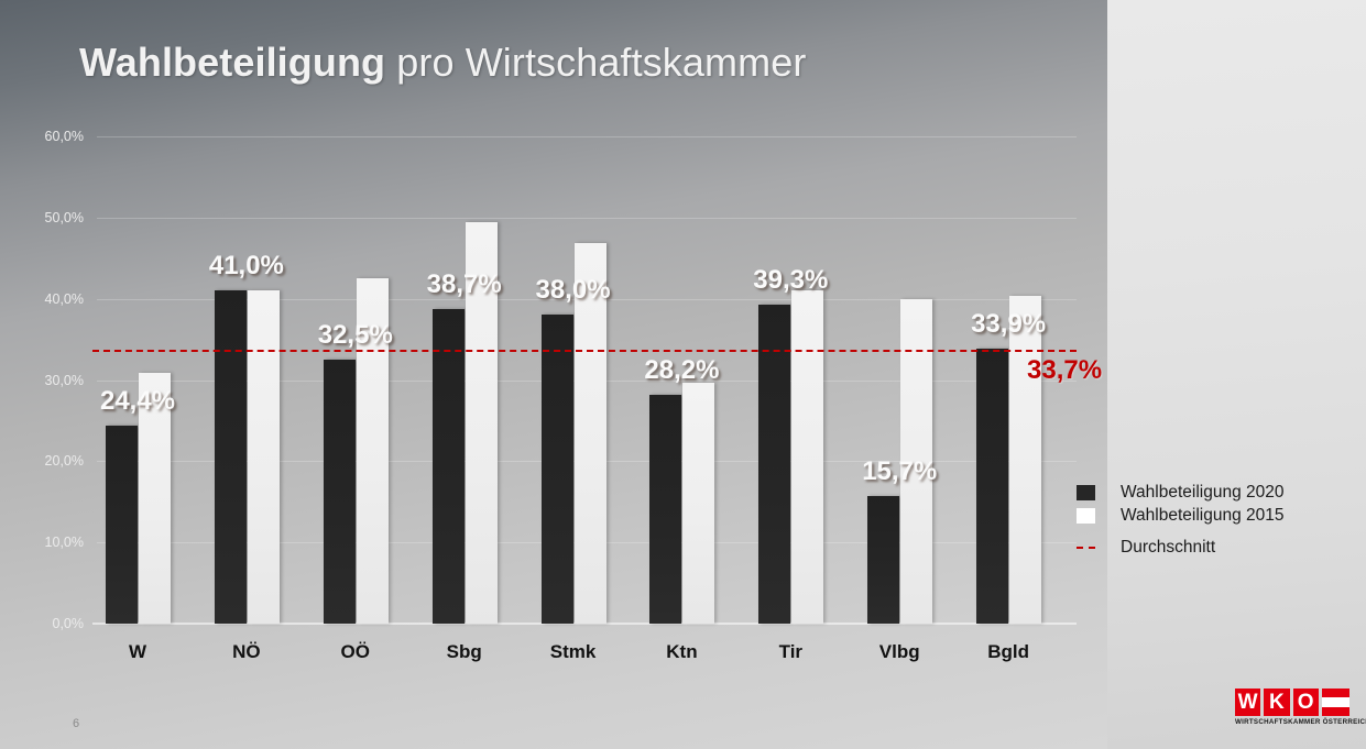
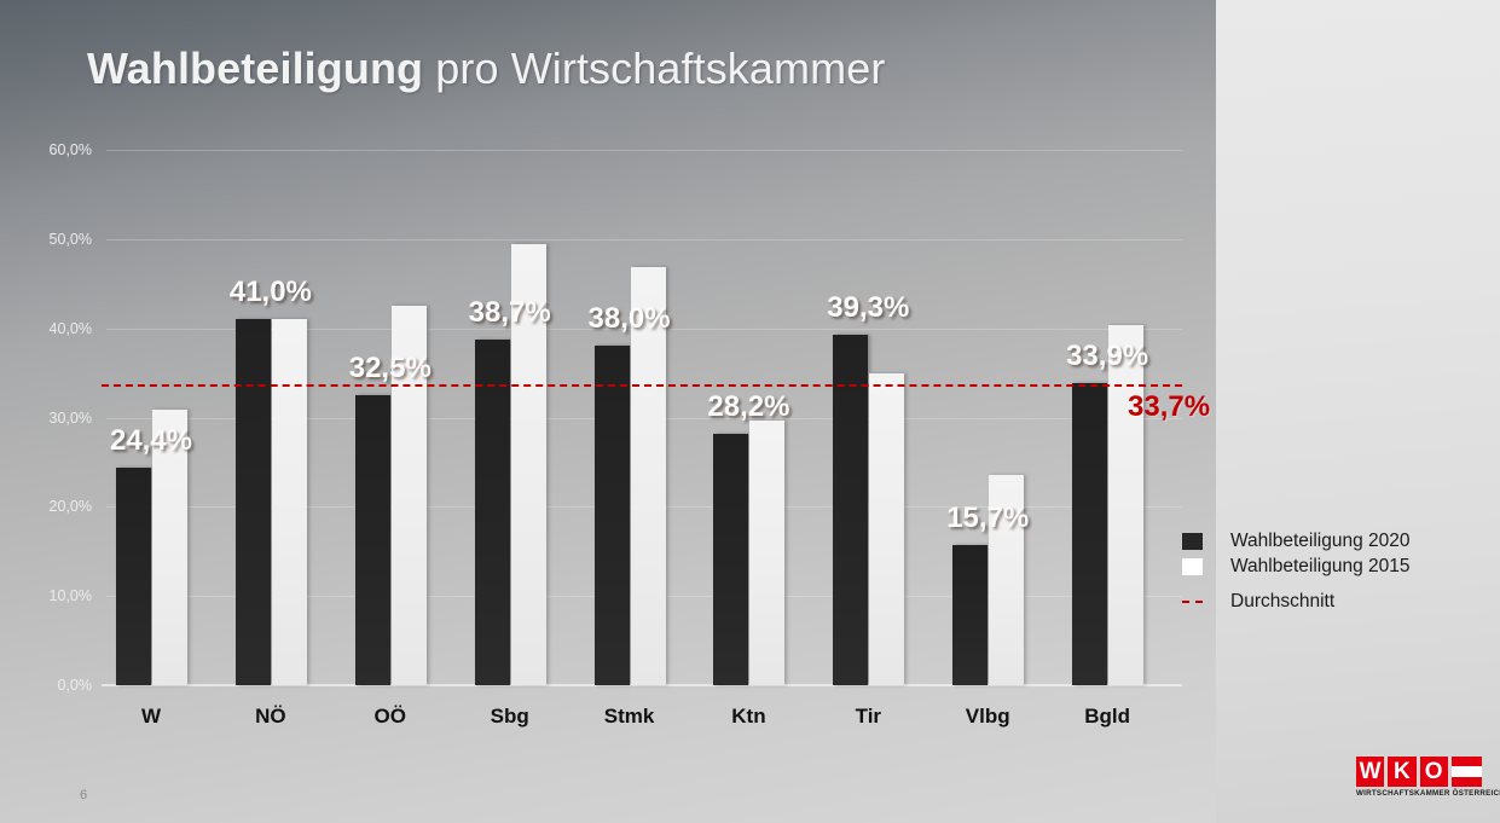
Wahlbeteiligung 2015/Tir: 41% -> 35%
Wahlbeteiligung 2015/Vlbg: 40% -> 24%
